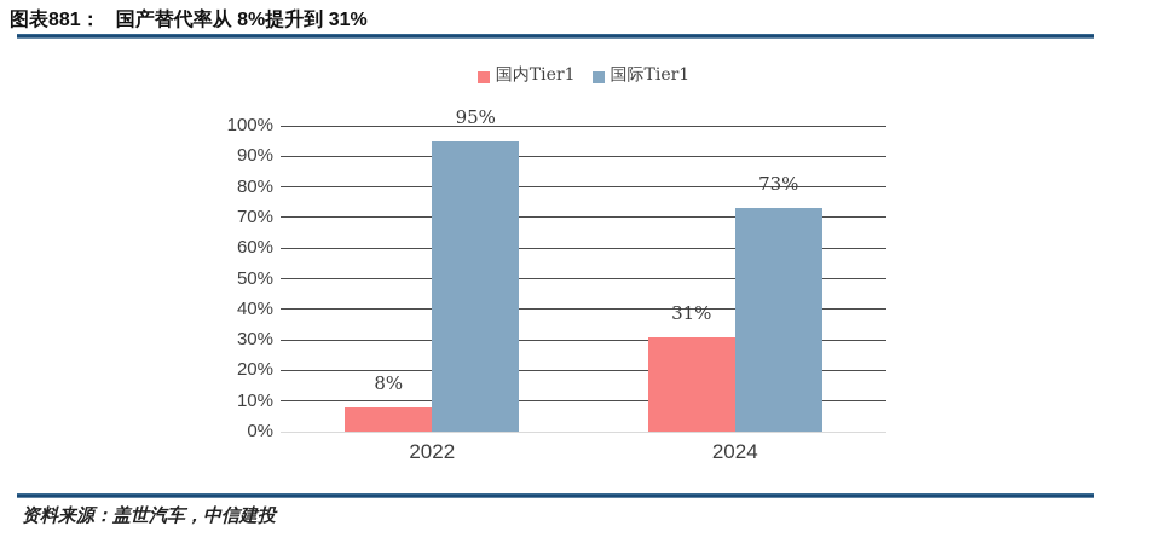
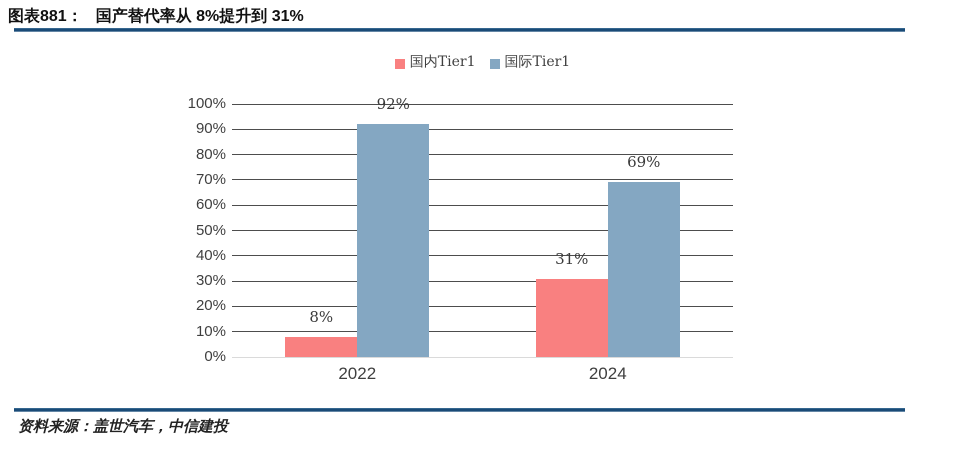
国际Tier1/2022: 95% -> 92%
国际Tier1/2024: 73% -> 69%
